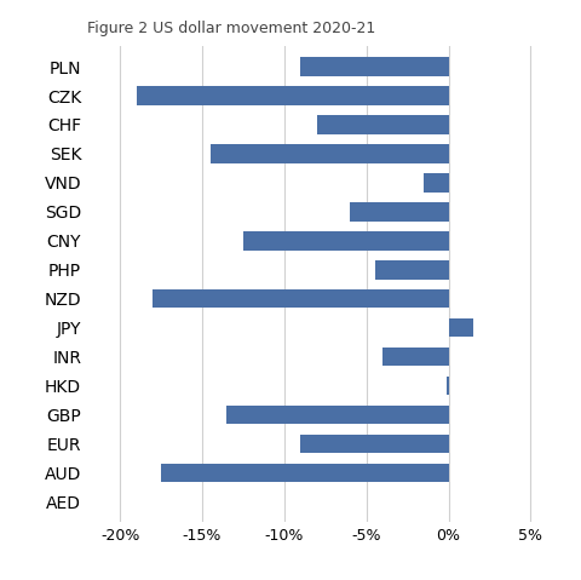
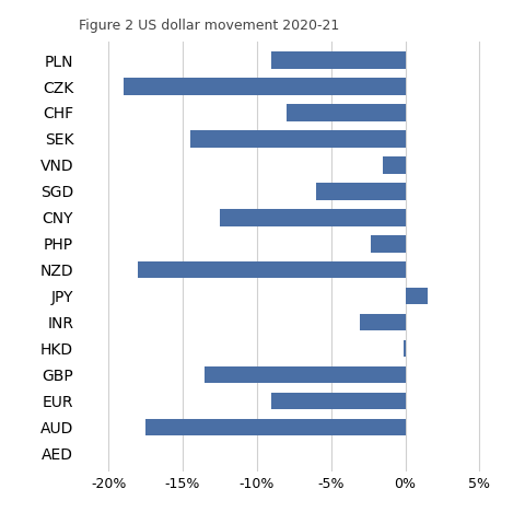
PHP: -4.5% -> -2.3%
INR: -4.0% -> -3.1%
